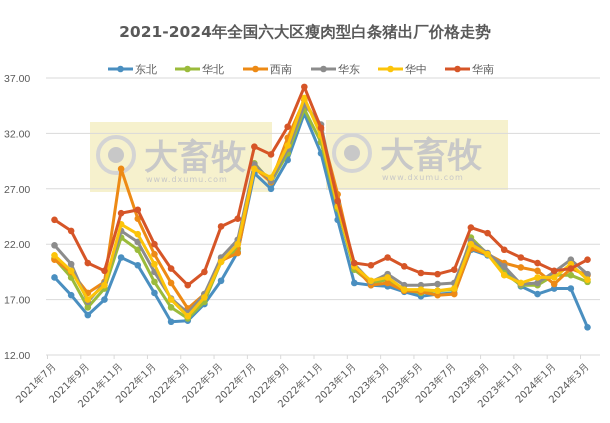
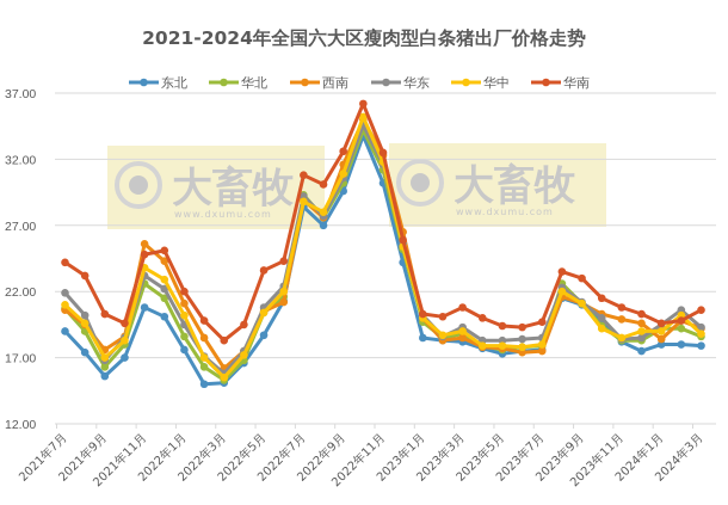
西南/2021年11月: 28.8 -> 25.6
华东/2022年11月: 32.8 -> 31.6
东北/2024年3月: 14.5 -> 17.9
